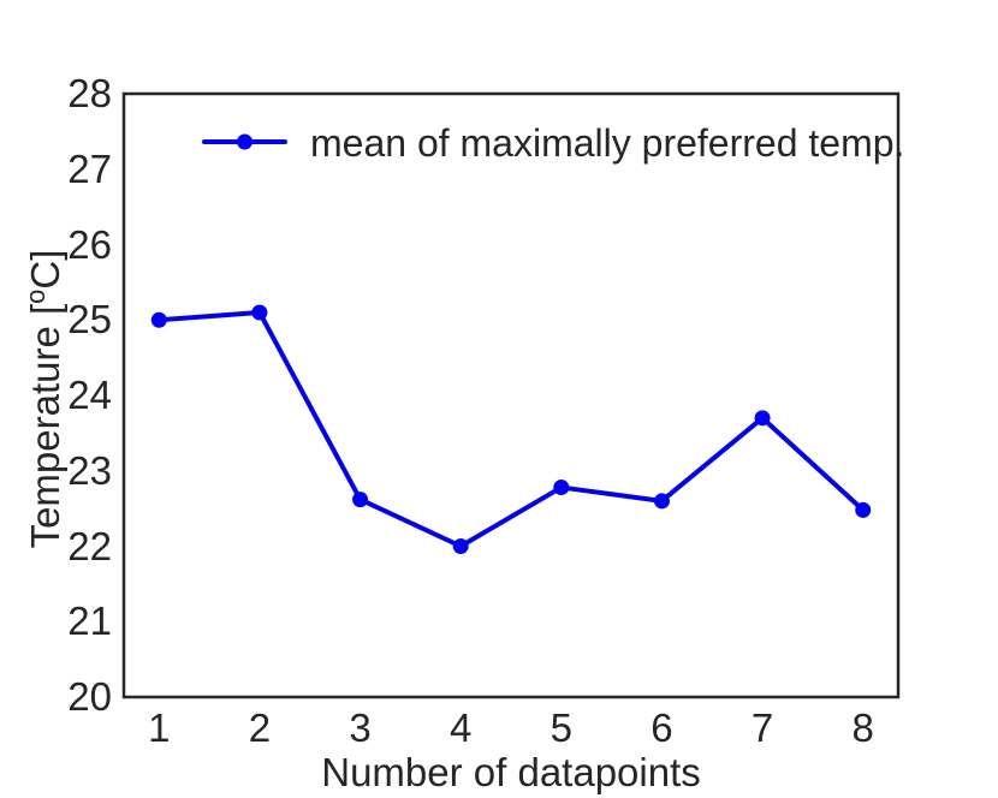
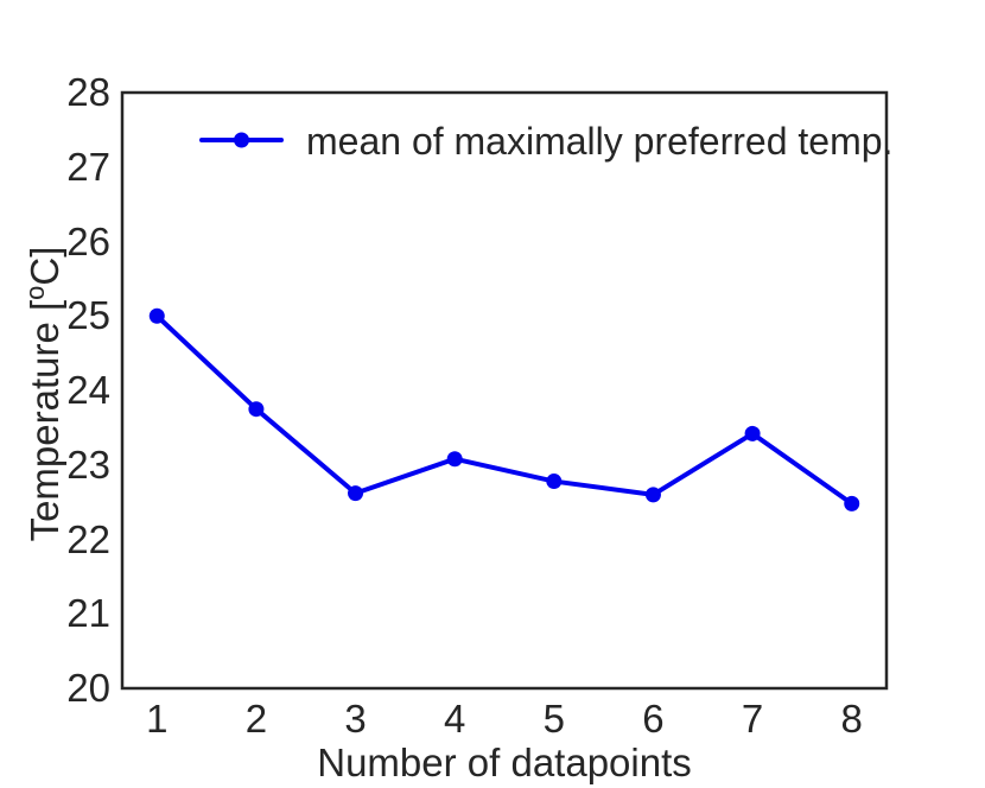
2: 25.1 -> 23.8
4: 22.0 -> 23.1
7: 23.7 -> 23.4
